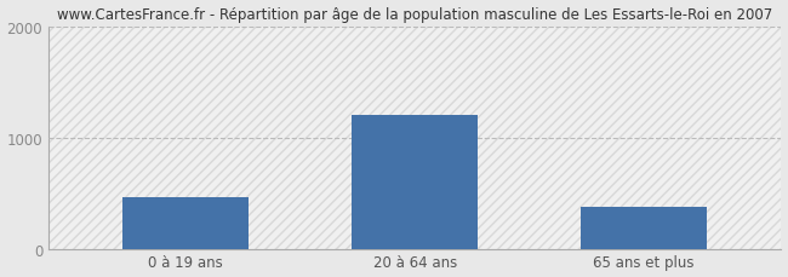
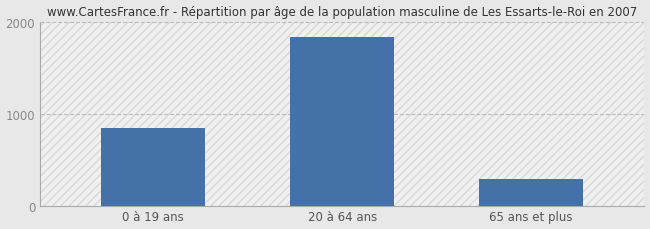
0 à 19 ans: 460 -> 840
20 à 64 ans: 1200 -> 1830
65 ans et plus: 380 -> 290
